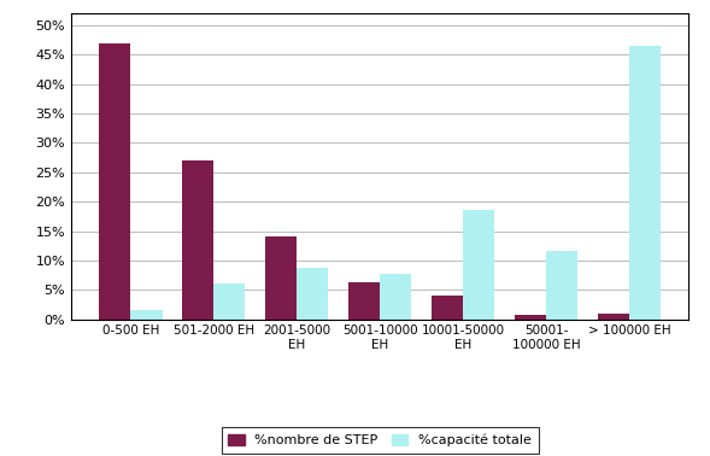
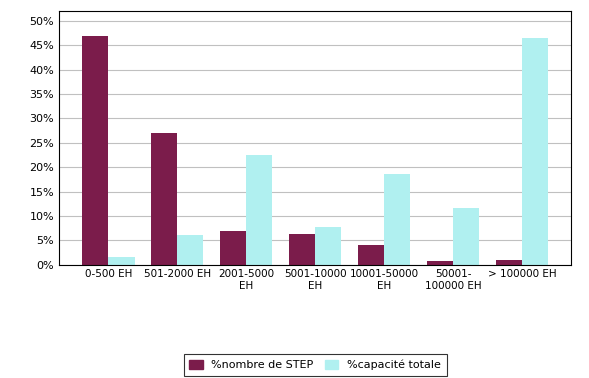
%nombre de STEP/2001-5000 EH: 14.0% -> 7.0%
%capacité totale/2001-5000 EH: 8.7% -> 22.5%
